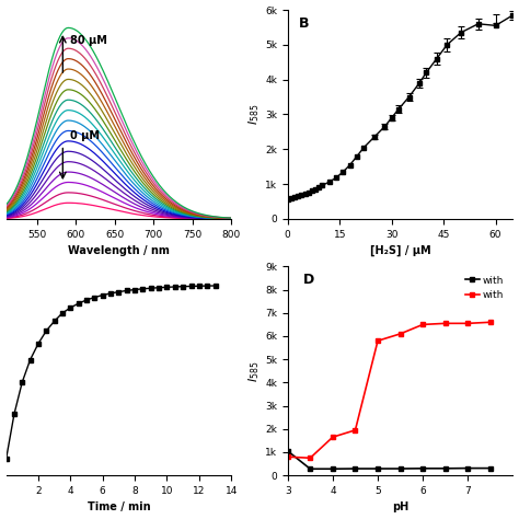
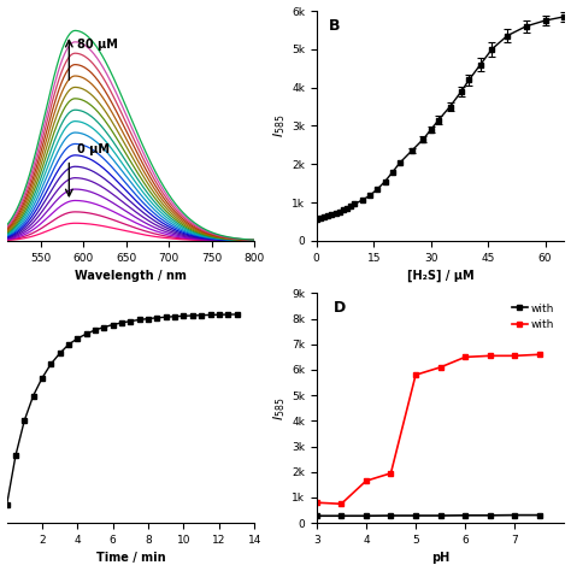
60: 5.55k -> 5.75k
with/3: 1.05k -> 0.28k
